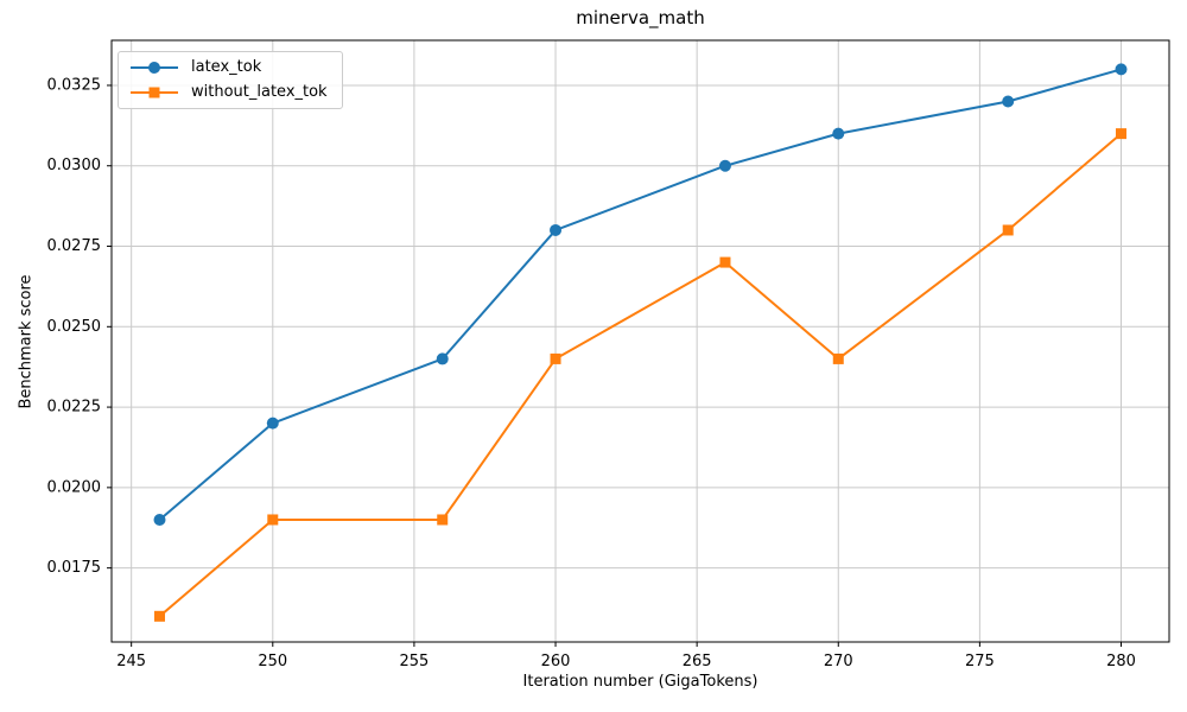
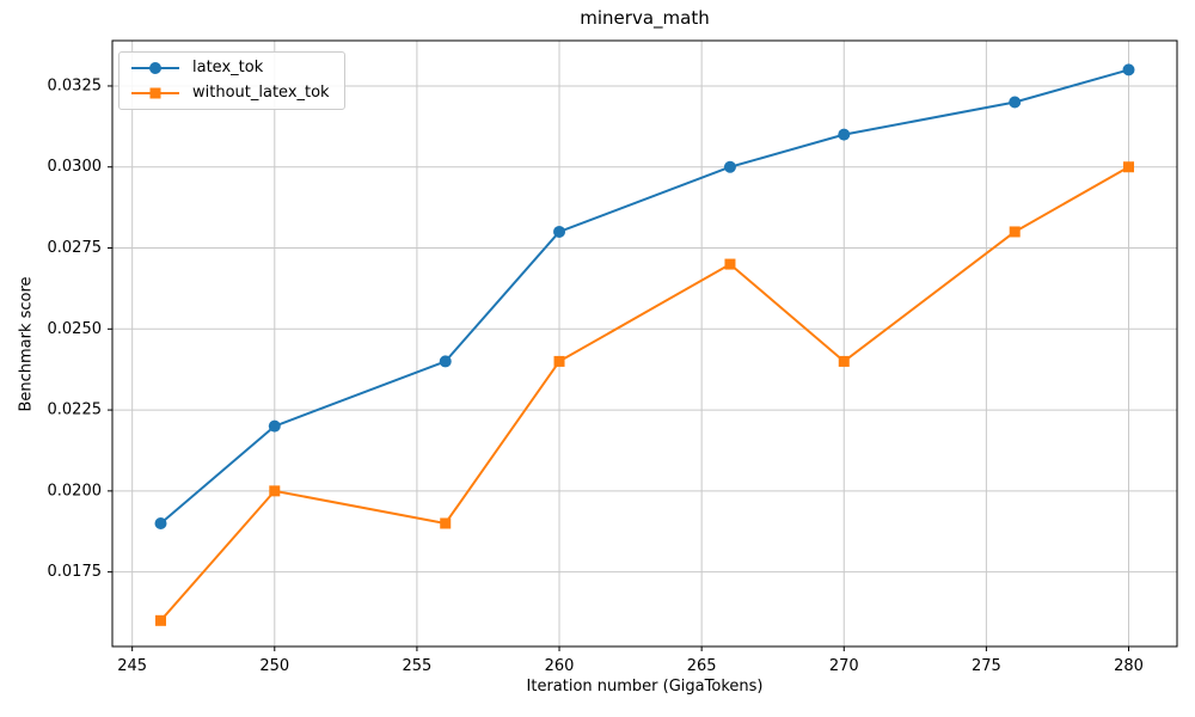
without_latex_tok/250: 0.019 -> 0.020
without_latex_tok/280: 0.031 -> 0.030
